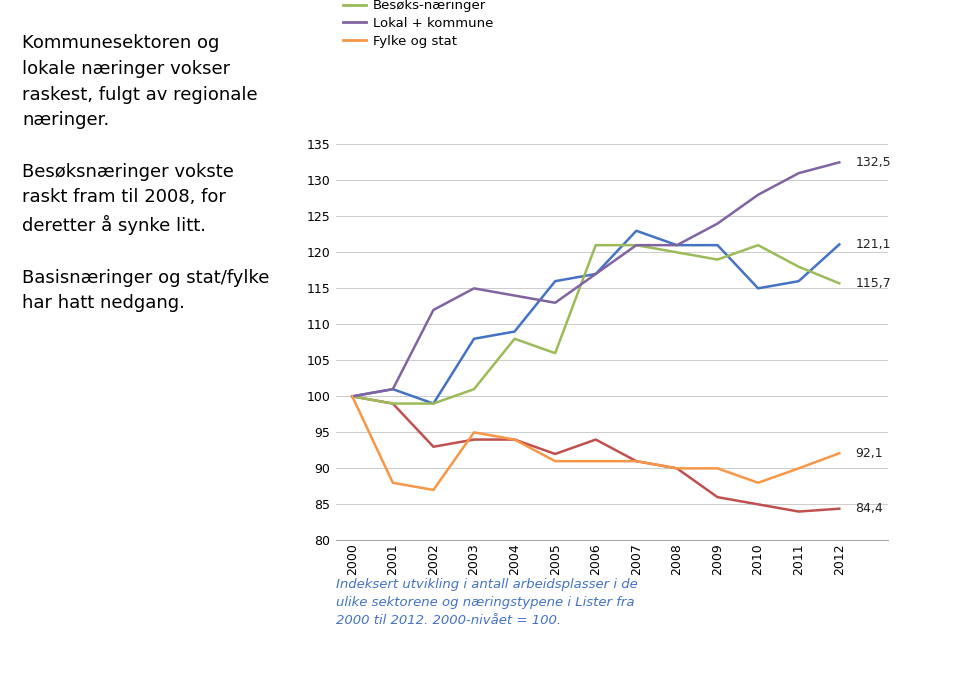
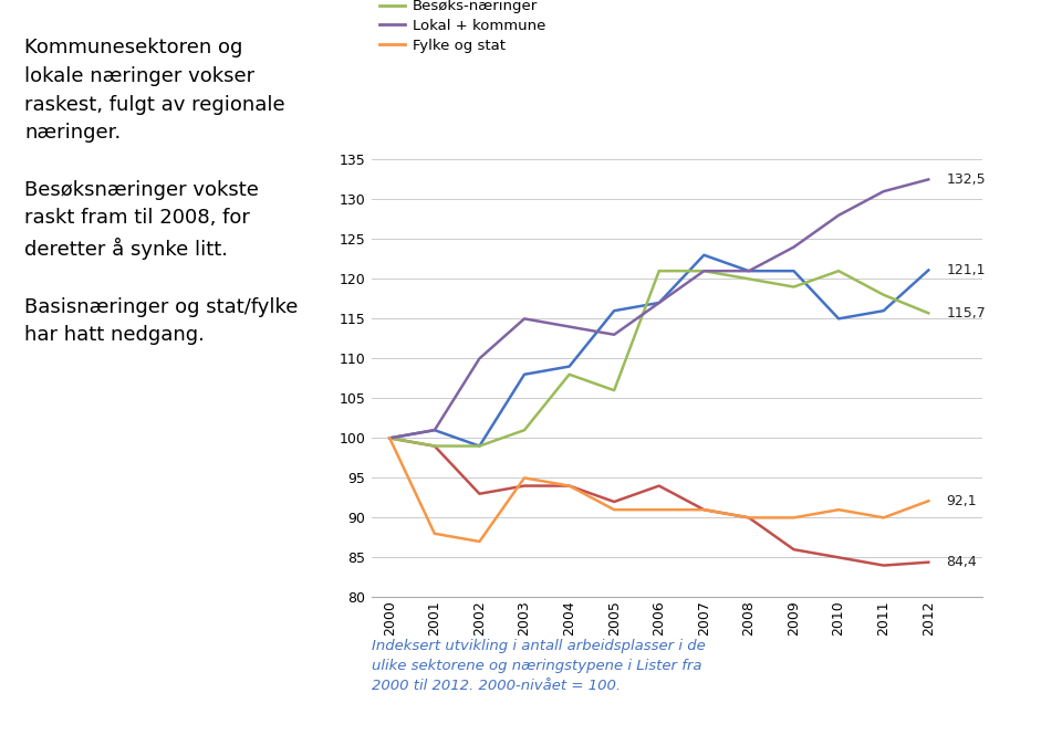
Lokal + kommune/2002: 112.0 -> 110.0
Fylke og stat/2010: 88.0 -> 91.0
